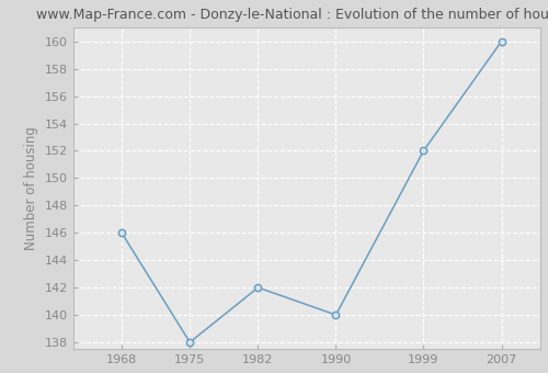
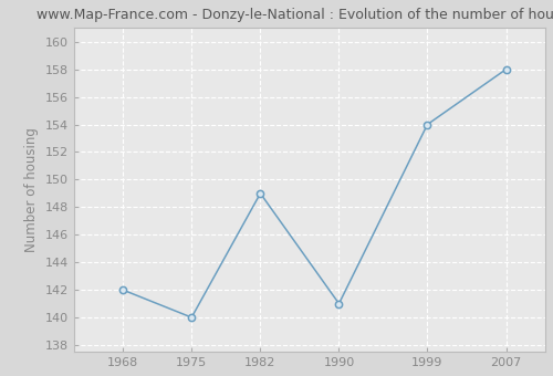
1968: 146 -> 142
1975: 138 -> 140
1982: 142 -> 149
1990: 140 -> 141
1999: 152 -> 154
2007: 160 -> 158
